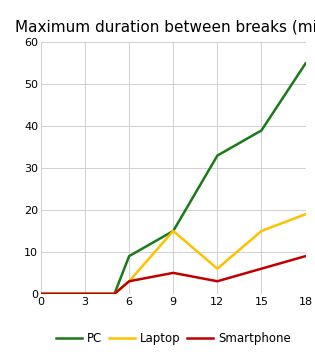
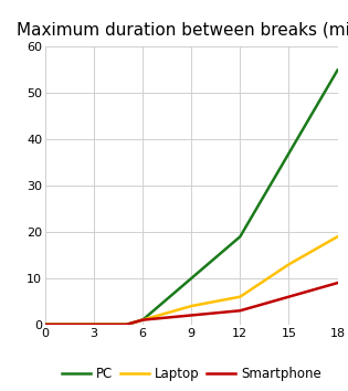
PC/6: 9 -> 1
Laptop/6: 3 -> 1
Smartphone/6: 3 -> 1
PC/9: 15 -> 10
Laptop/9: 15 -> 4
Smartphone/9: 5 -> 2
PC/12: 33 -> 19
PC/15: 39 -> 37
Laptop/15: 15 -> 13
